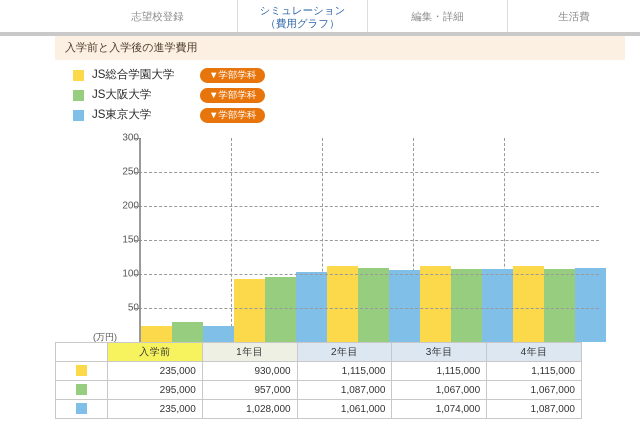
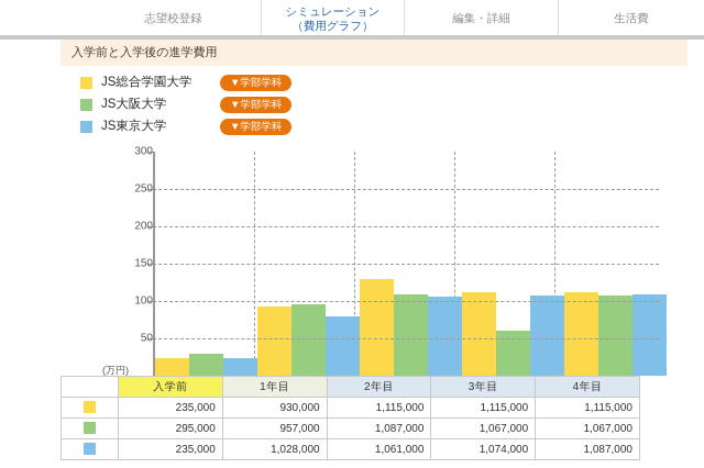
JS東京大学/1年目: 100 -> 80
JS総合学園大学/2年目: 110 -> 130
JS大阪大学/3年目: 110 -> 60
